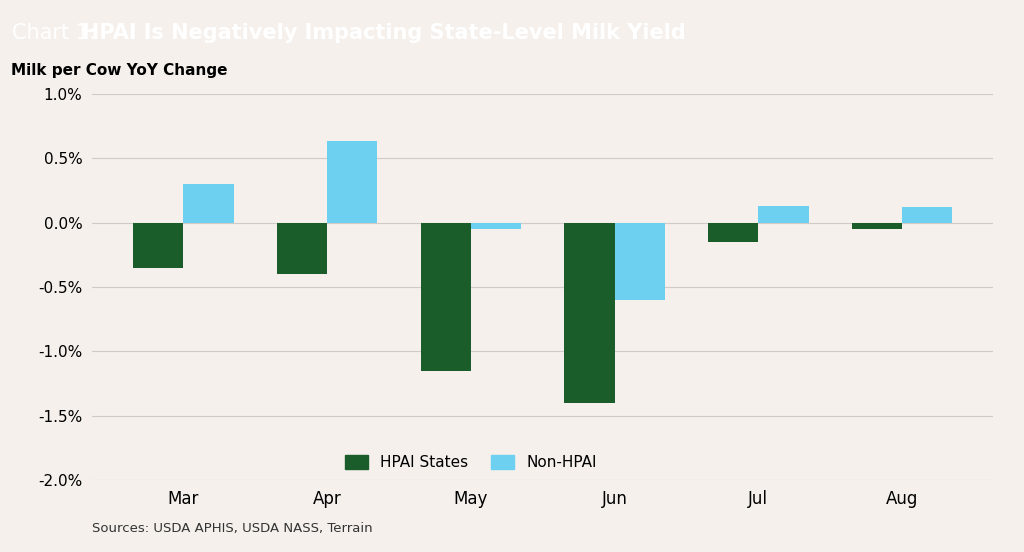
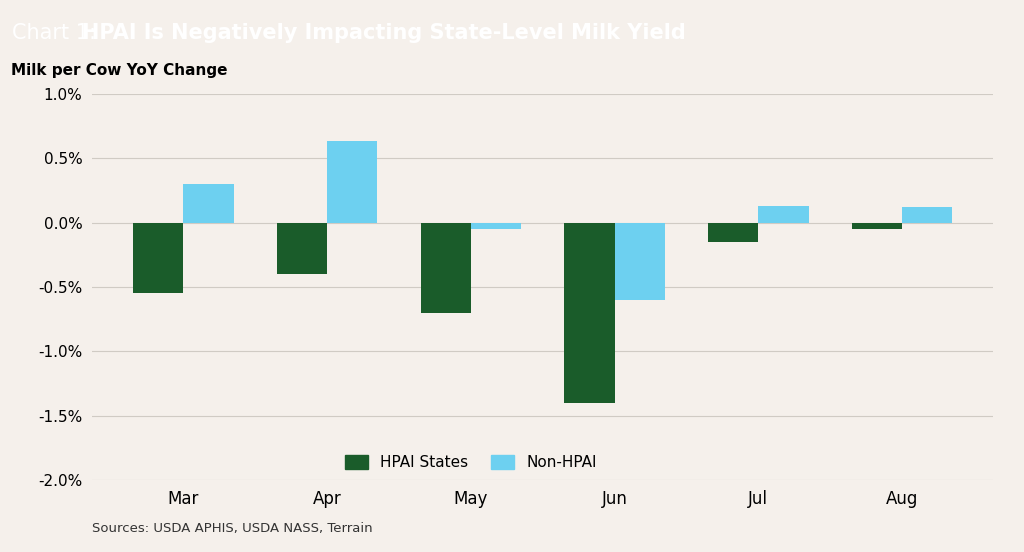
HPAI States/Mar: -0.35% -> -0.55%
HPAI States/May: -1.15% -> -0.70%
